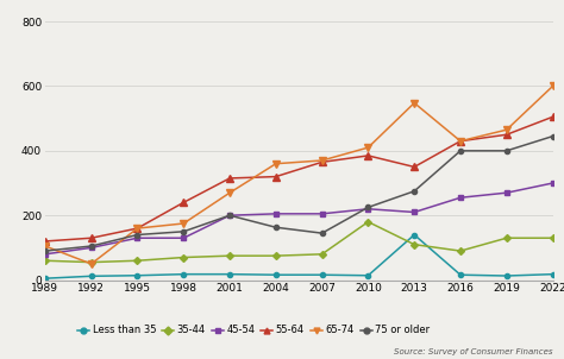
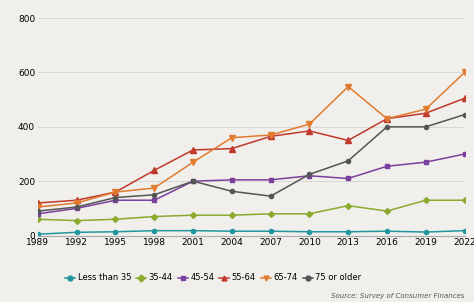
65-74/1992: 50 -> 120
35-44/2010: 180 -> 80
Less than 35/2013: 140 -> 14
